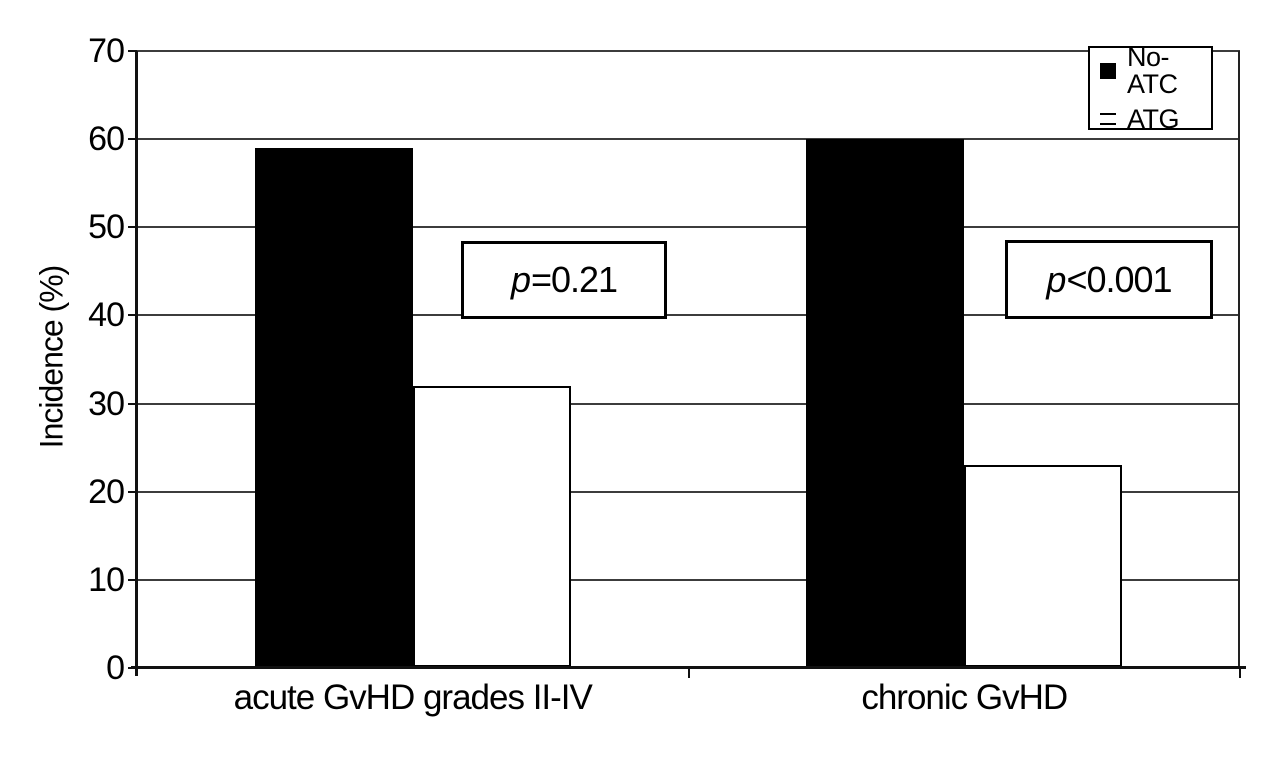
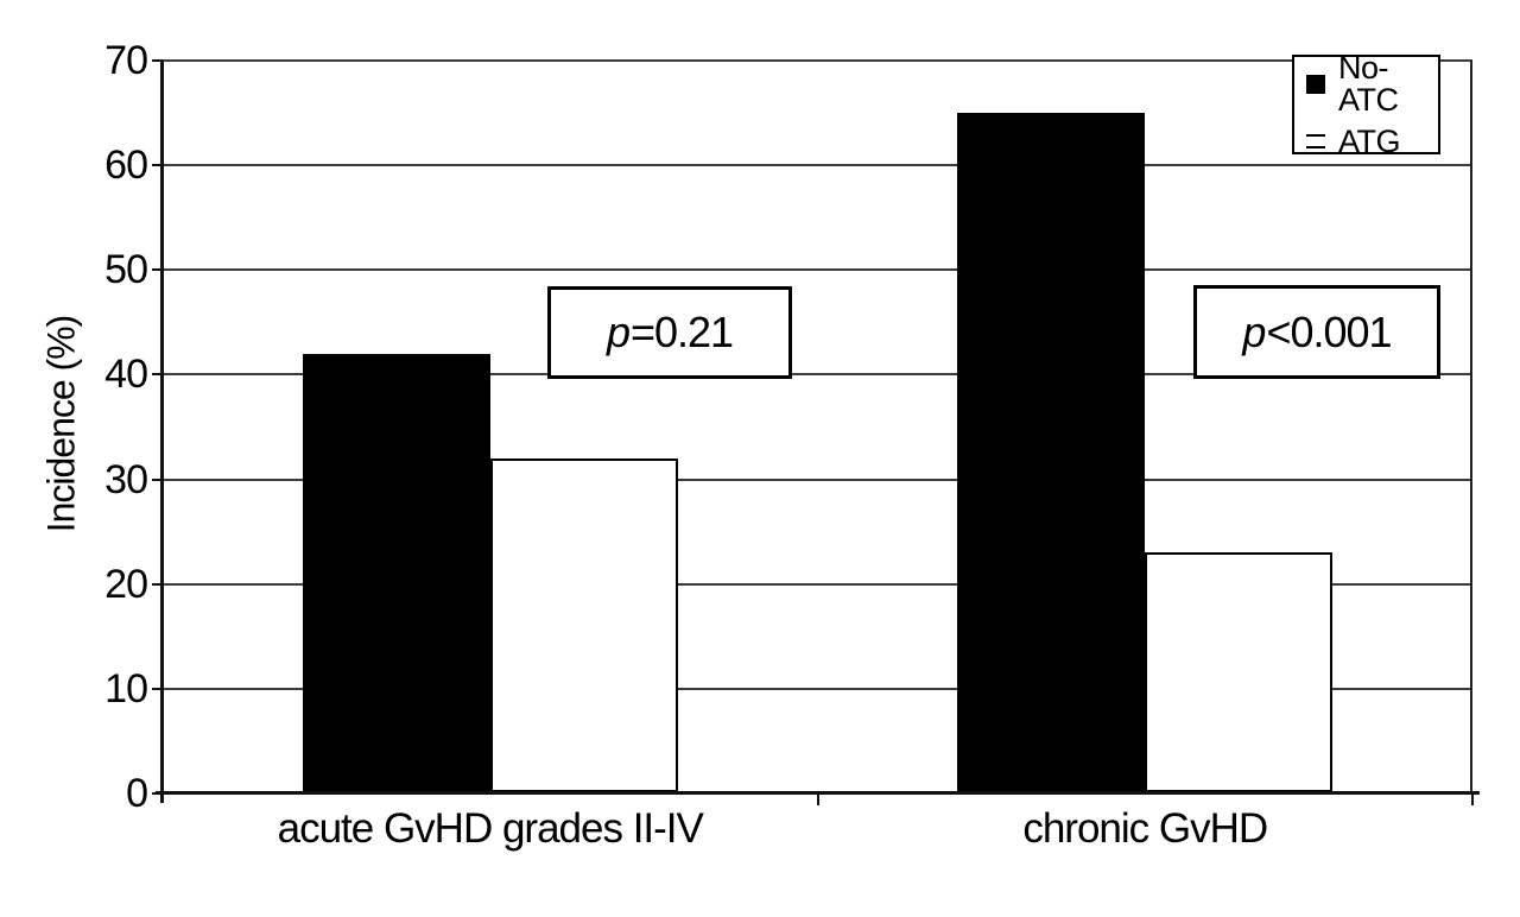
No-ATC/acute GvHD grades II-IV: 59 -> 42
No-ATC/chronic GvHD: 60 -> 65
